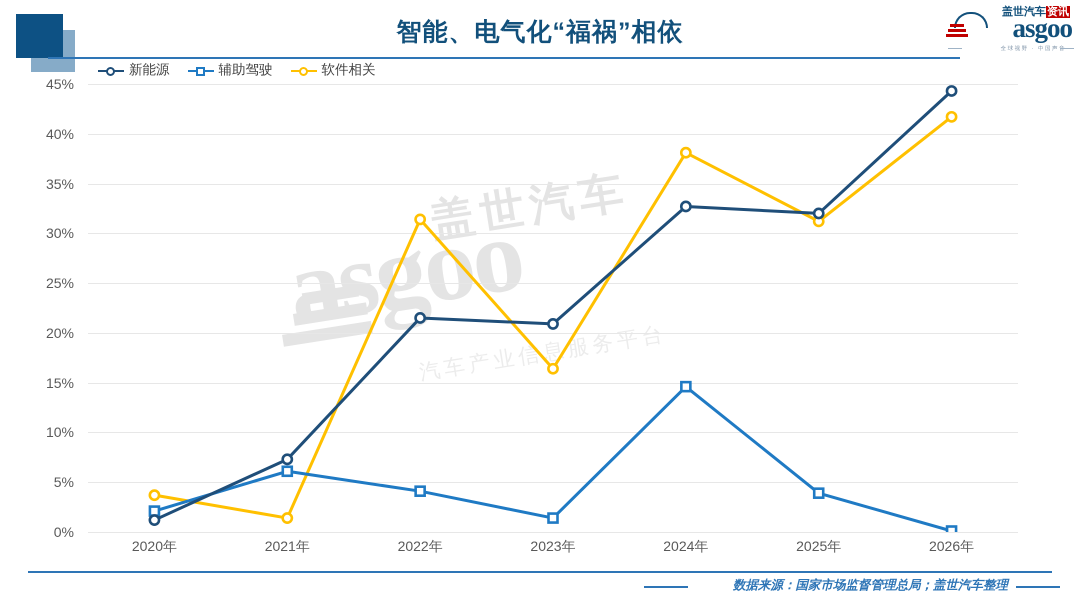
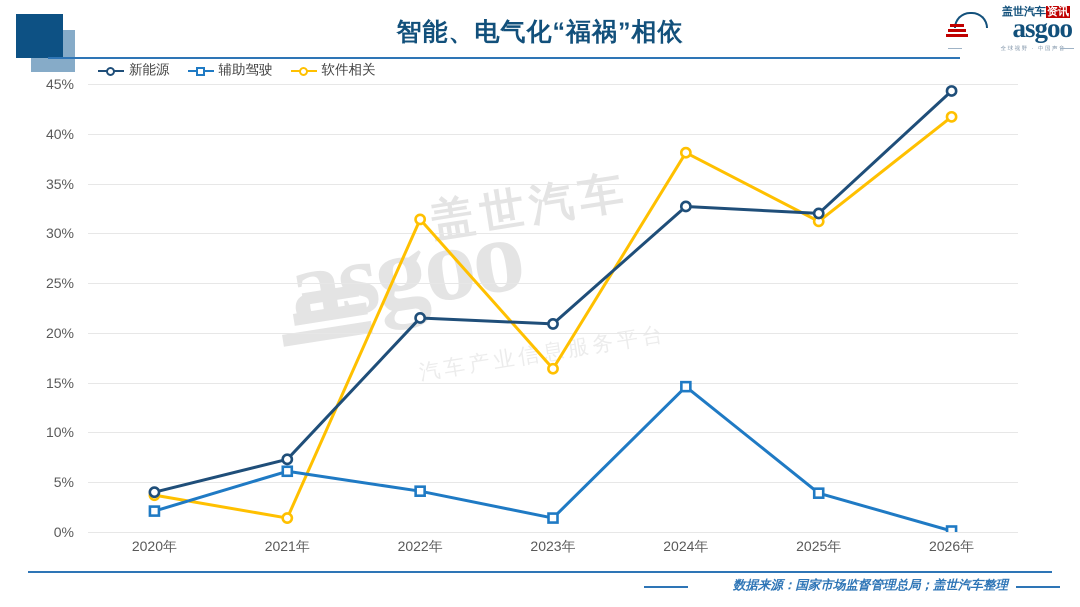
新能源/2020年: 1% -> 4%
